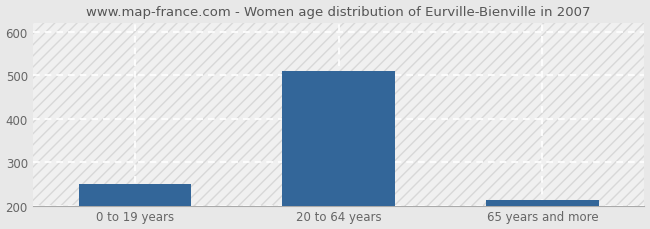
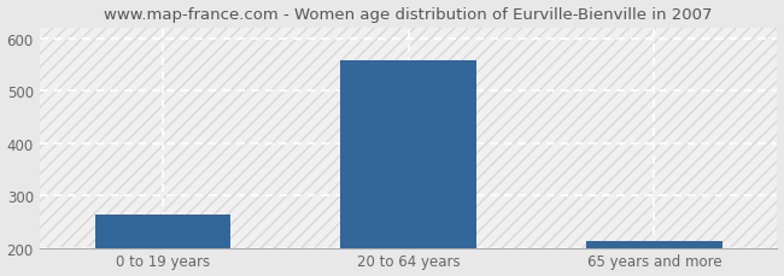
0 to 19 years: 250 -> 263
20 to 64 years: 510 -> 557
